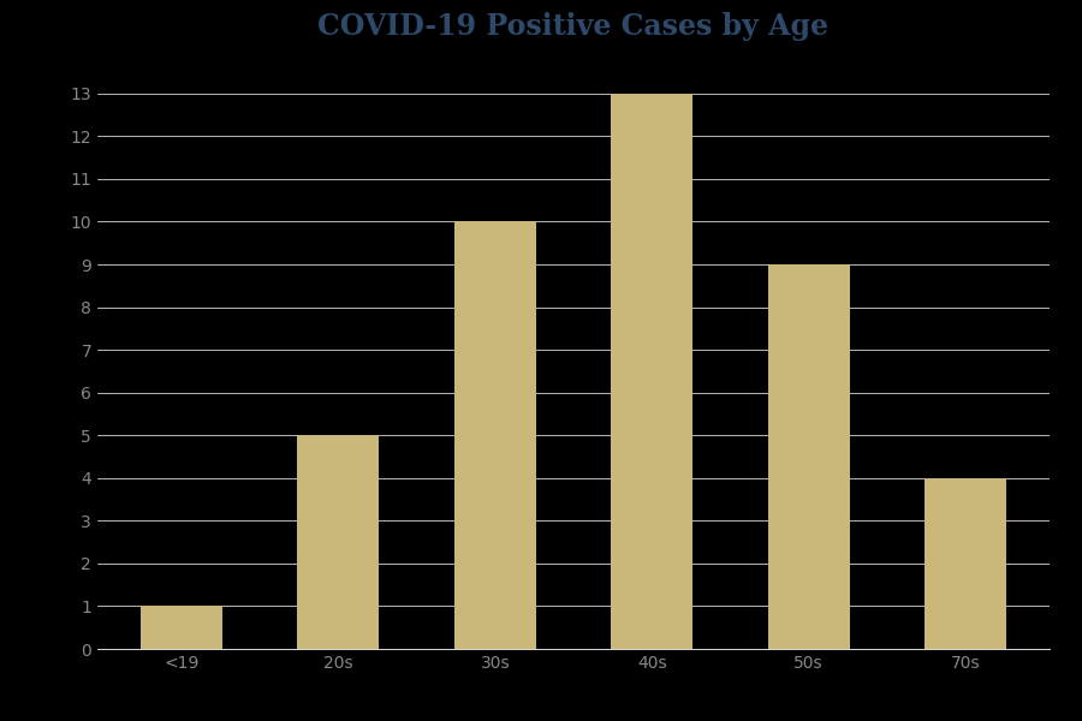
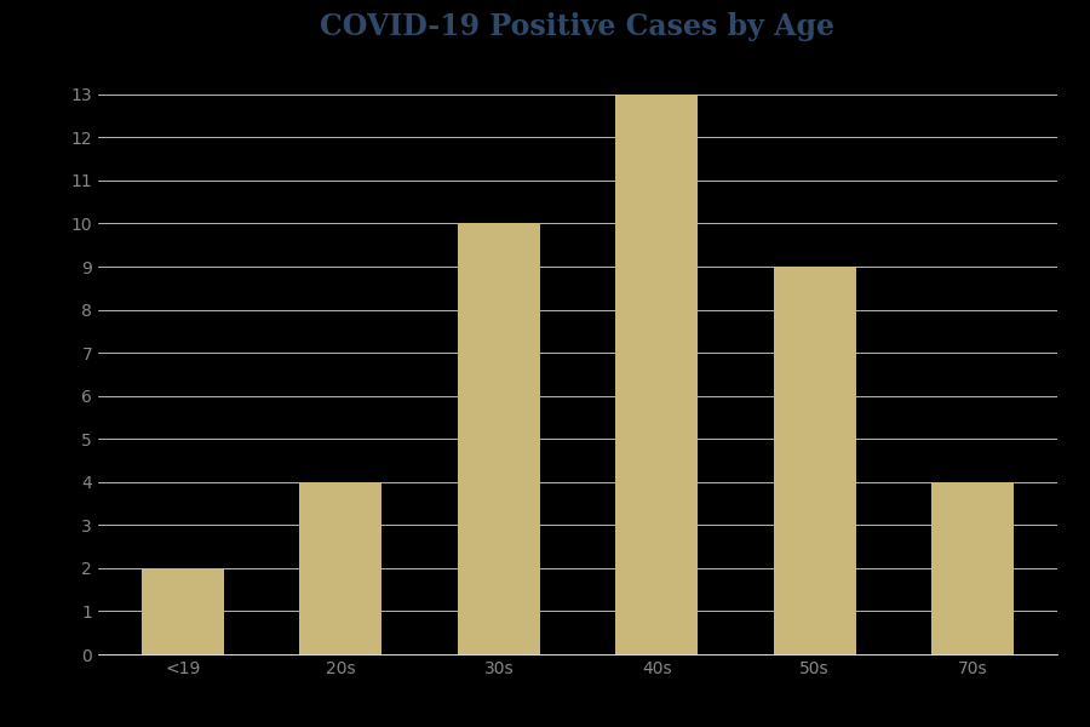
<19: 1 -> 2
20s: 5 -> 4
